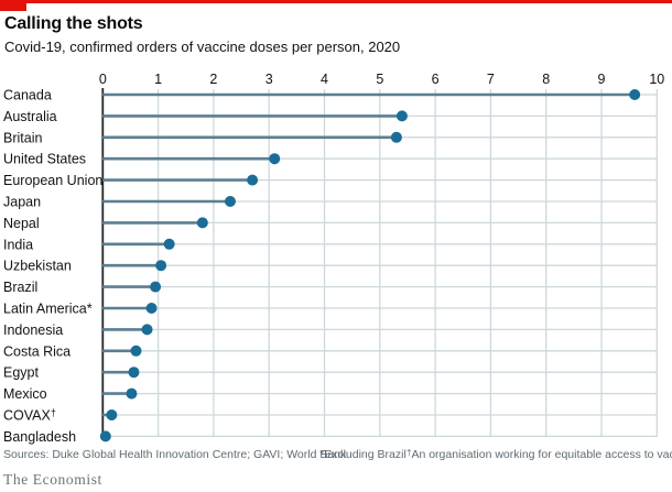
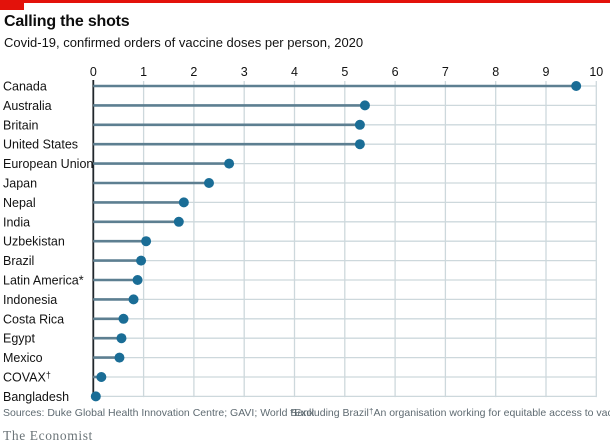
United States: 3.1 -> 5.3
India: 1.2 -> 1.7
